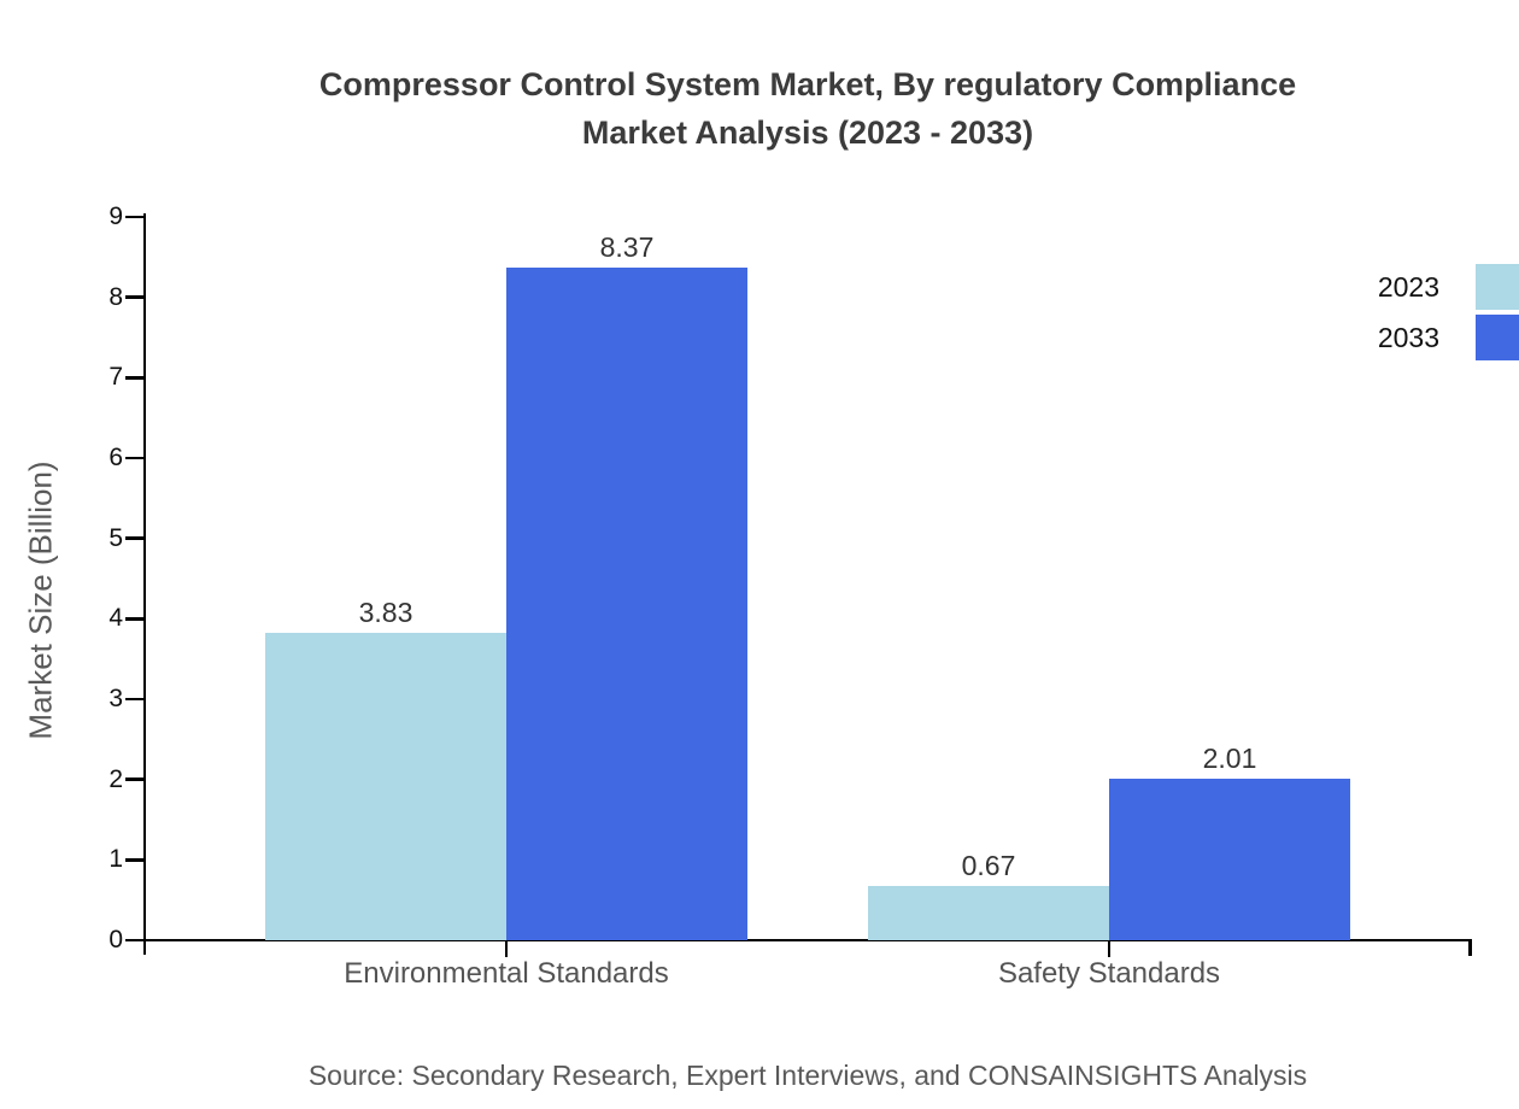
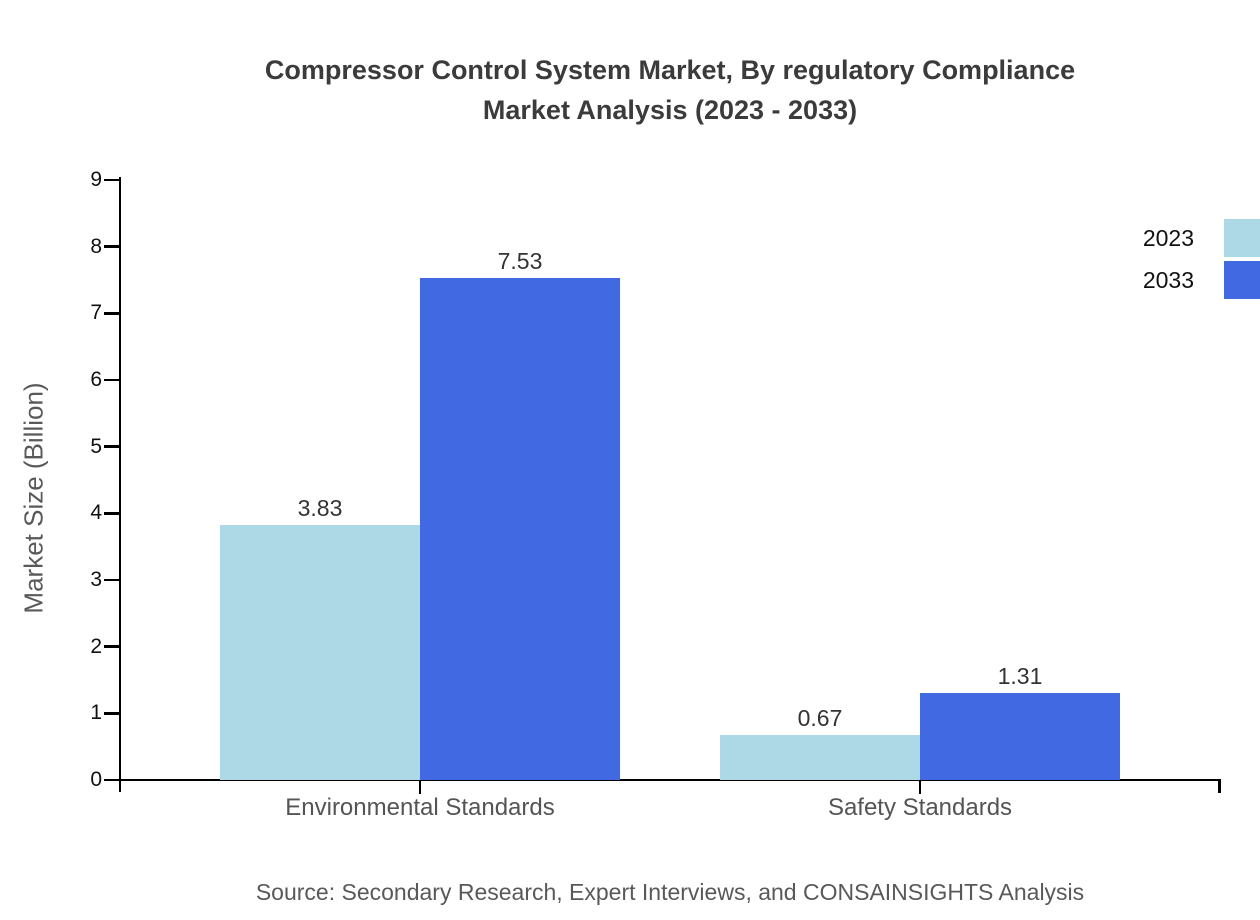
2033/Environmental Standards: 8.37 -> 7.53
2033/Safety Standards: 2.01 -> 1.31
